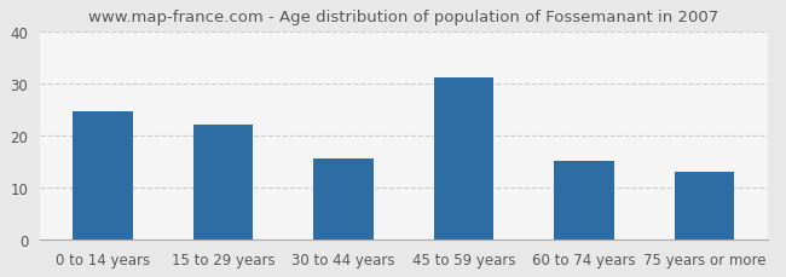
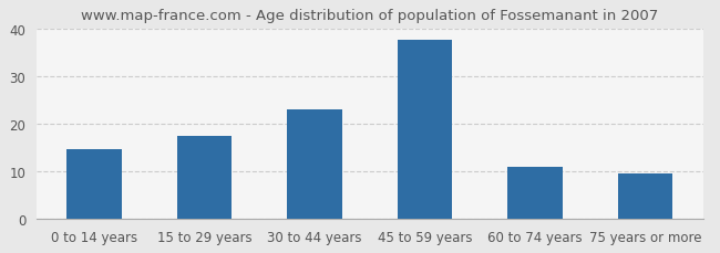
0 to 14 years: 24.5 -> 14.5
15 to 29 years: 22.0 -> 17.5
30 to 44 years: 15.5 -> 23.0
45 to 59 years: 31.0 -> 37.5
60 to 74 years: 15.0 -> 11.0
75 years or more: 13.0 -> 9.5
